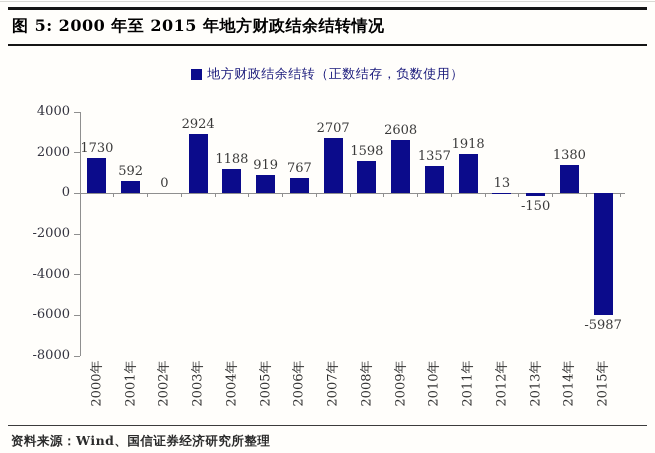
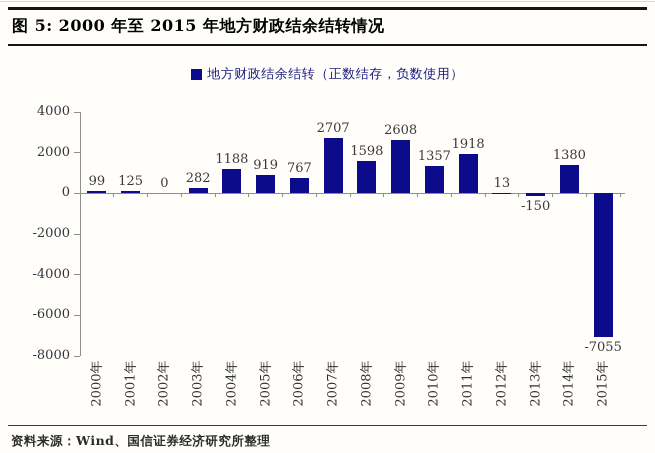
2000年: 1730 -> 99
2001年: 592 -> 125
2003年: 2924 -> 282
2015年: -5987 -> -7055
